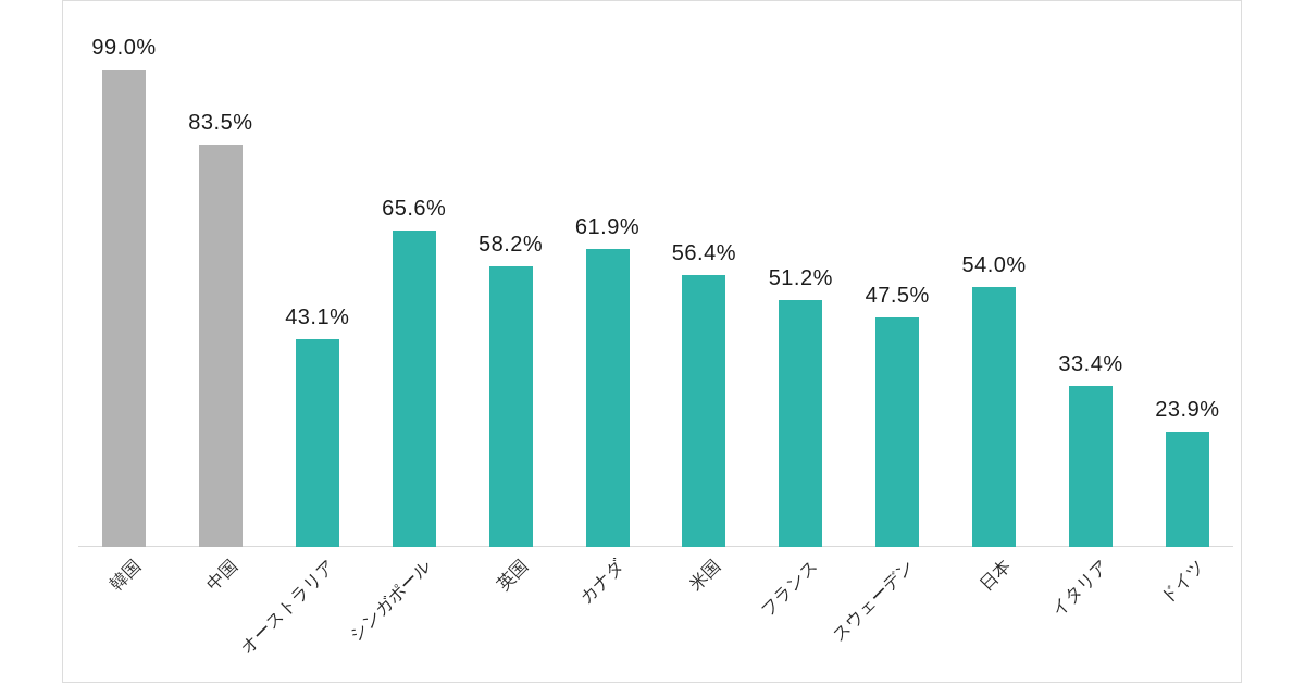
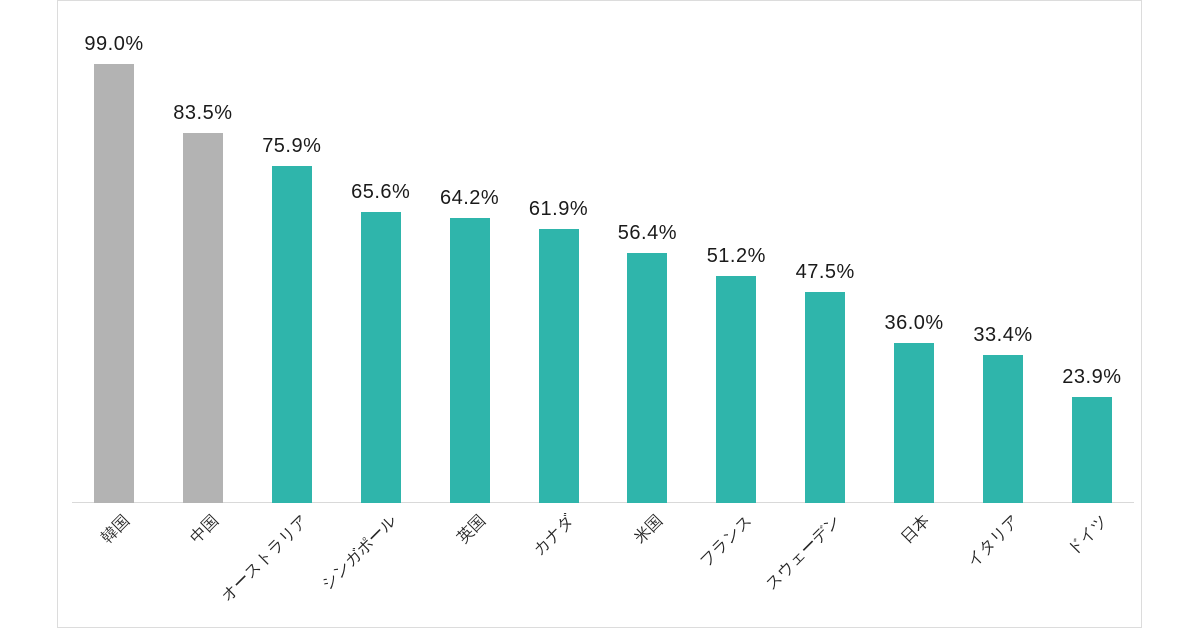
オーストラリア: 43.1% -> 75.9%
英国: 58.2% -> 64.2%
日本: 54.0% -> 36.0%
